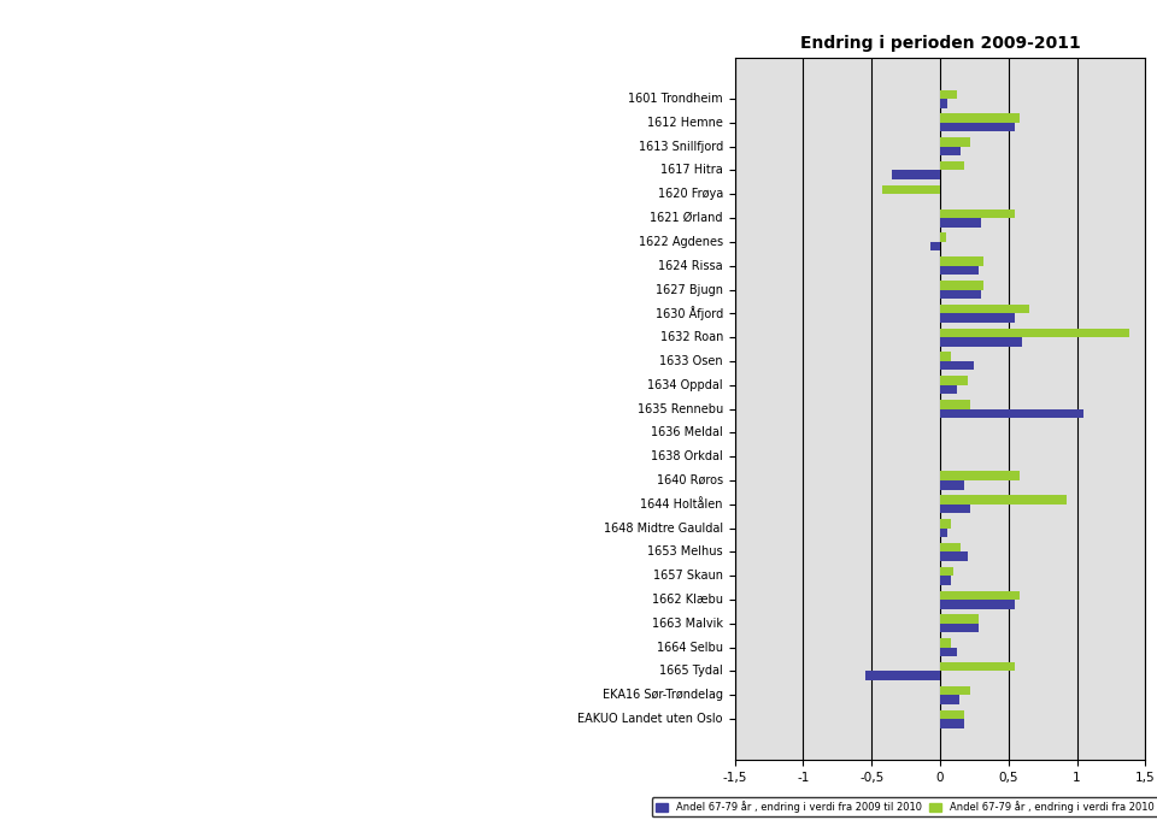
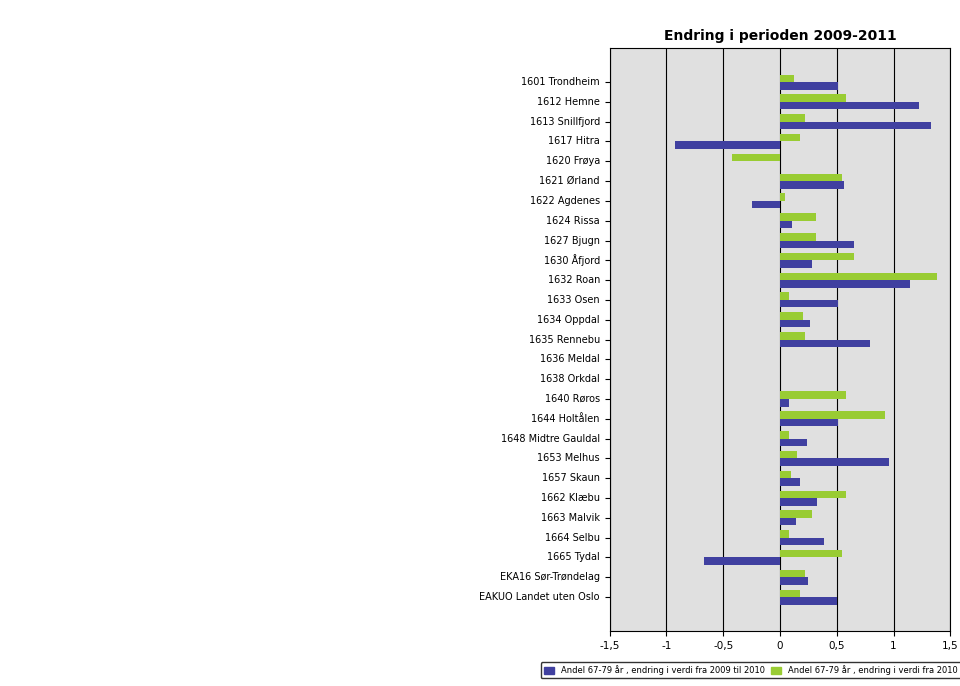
Andel 67-79 år , endring i verdi fra 2009 til 2010/1601 Trondheim: 0,05 -> 0,51
Andel 67-79 år , endring i verdi fra 2009 til 2010/1612 Hemne: 0,55 -> 1,22
Andel 67-79 år , endring i verdi fra 2009 til 2010/1613 Snillfjord: 0,15 -> 1,33
Andel 67-79 år , endring i verdi fra 2009 til 2010/1617 Hitra: -0,35 -> -0,92
Andel 67-79 år , endring i verdi fra 2009 til 2010/1621 Ørland: 0,30 -> 0,56
Andel 67-79 år , endring i verdi fra 2009 til 2010/1622 Agdenes: -0,07 -> -0,25
Andel 67-79 år , endring i verdi fra 2009 til 2010/1624 Rissa: 0,28 -> 0,11
Andel 67-79 år , endring i verdi fra 2009 til 2010/1627 Bjugn: 0,30 -> 0,65
Andel 67-79 år , endring i verdi fra 2009 til 2010/1630 Åfjord: 0,55 -> 0,28
Andel 67-79 år , endring i verdi fra 2009 til 2010/1632 Roan: 0,60 -> 1,14
Andel 67-79 år , endring i verdi fra 2009 til 2010/1633 Osen: 0,25 -> 0,51
Andel 67-79 år , endring i verdi fra 2009 til 2010/1634 Oppdal: 0,12 -> 0,26
Andel 67-79 år , endring i verdi fra 2009 til 2010/1635 Rennebu: 1,05 -> 0,79
Andel 67-79 år , endring i verdi fra 2009 til 2010/1640 Røros: 0,18 -> 0,08
Andel 67-79 år , endring i verdi fra 2009 til 2010/1644 Holtålen: 0,22 -> 0,51
Andel 67-79 år , endring i verdi fra 2009 til 2010/1648 Midtre Gauldal: 0,05 -> 0,24
Andel 67-79 år , endring i verdi fra 2009 til 2010/1653 Melhus: 0,20 -> 0,96
Andel 67-79 år , endring i verdi fra 2009 til 2010/1657 Skaun: 0,08 -> 0,18
Andel 67-79 år , endring i verdi fra 2009 til 2010/1662 Klæbu: 0,55 -> 0,33
Andel 67-79 år , endring i verdi fra 2009 til 2010/1663 Malvik: 0,28 -> 0,14
Andel 67-79 år , endring i verdi fra 2009 til 2010/1664 Selbu: 0,12 -> 0,39
Andel 67-79 år , endring i verdi fra 2009 til 2010/1665 Tydal: -0,55 -> -0,67
Andel 67-79 år , endring i verdi fra 2009 til 2010/EKA16 Sør-Trøndelag: 0,14 -> 0,25
Andel 67-79 år , endring i verdi fra 2009 til 2010/EAKUO Landet uten Oslo: 0,18 -> 0,50
